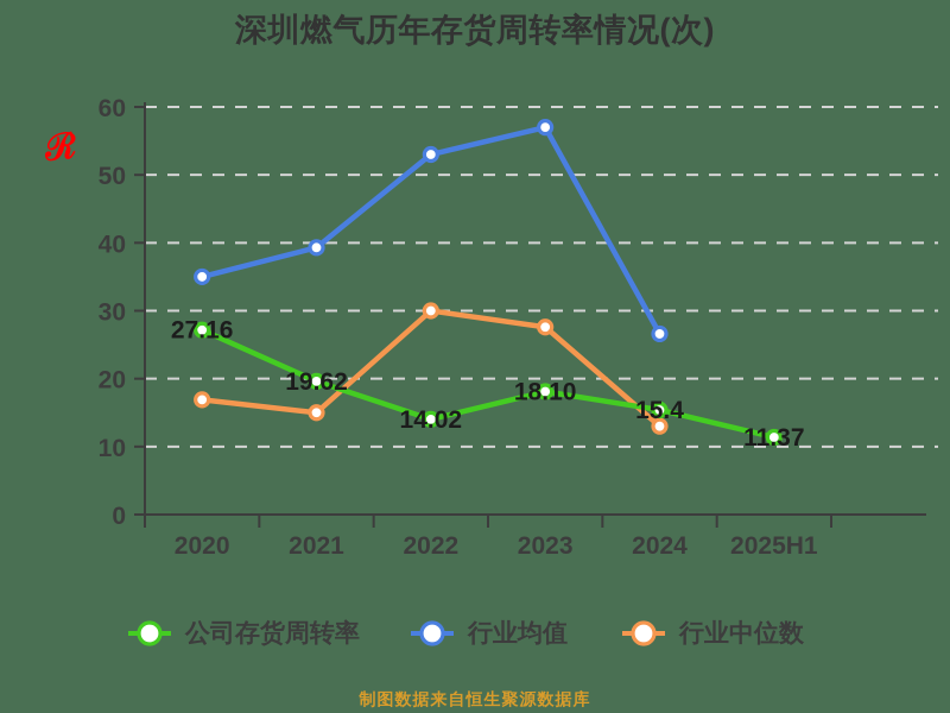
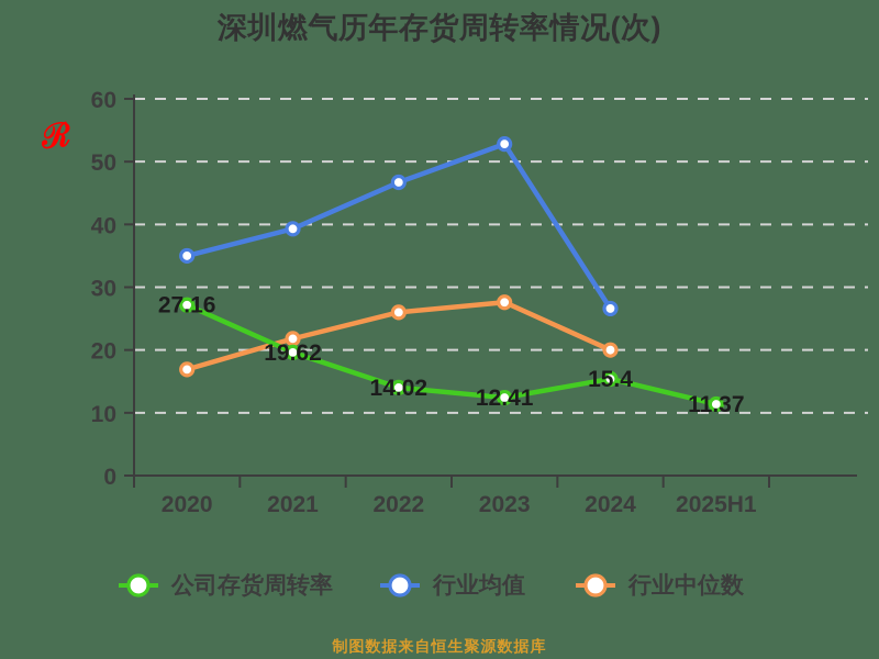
行业中位数/2021: 15 -> 22
行业均值/2022: 53 -> 47
行业中位数/2022: 30 -> 26
公司存货周转率/2023: 18.10 -> 12.41
行业均值/2023: 57 -> 53
行业中位数/2024: 13 -> 20
